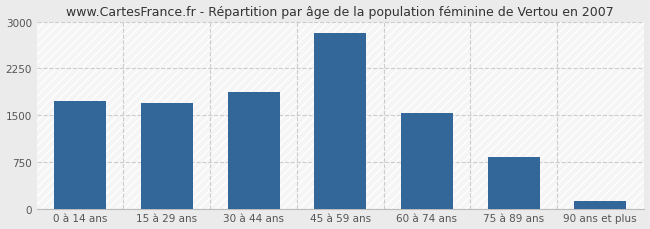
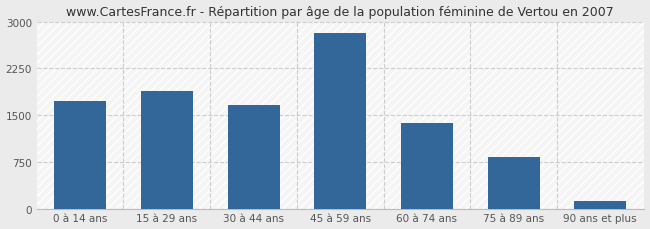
15 à 29 ans: 1700 -> 1880
30 à 44 ans: 1870 -> 1660
60 à 74 ans: 1540 -> 1380
